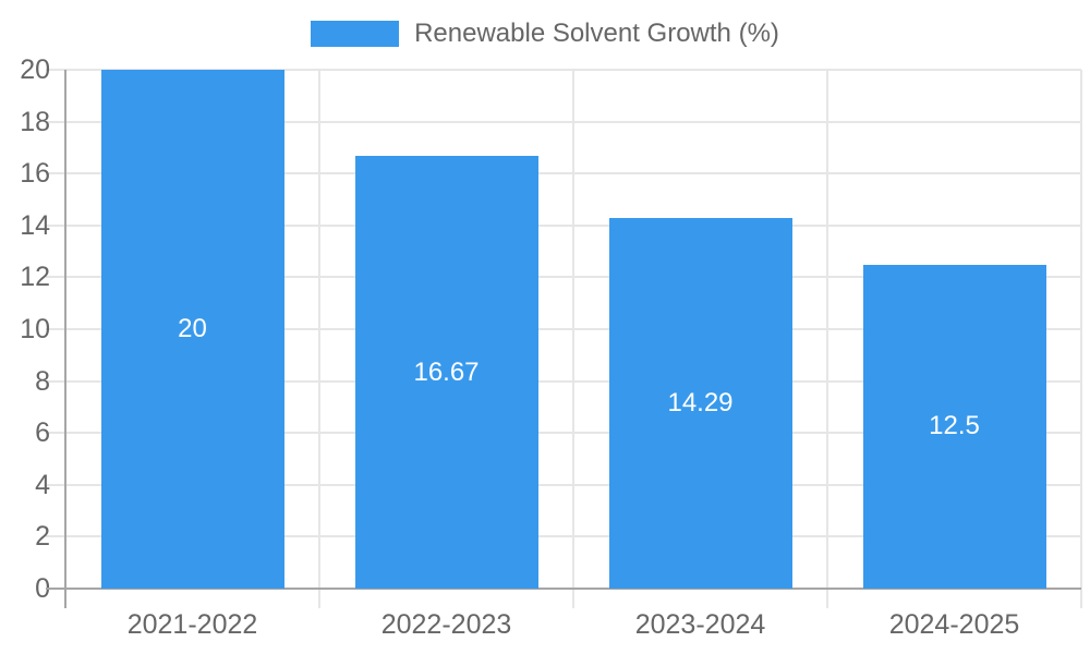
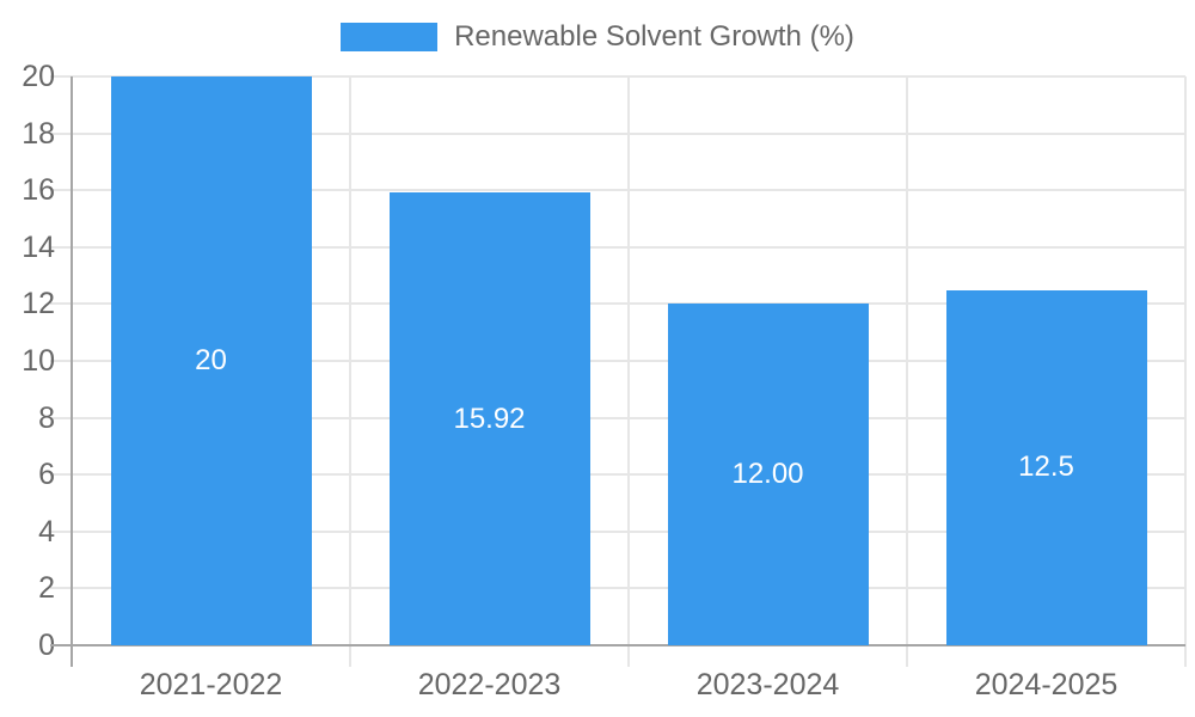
2022-2023: 16.67 -> 15.92
2023-2024: 14.29 -> 12.00
